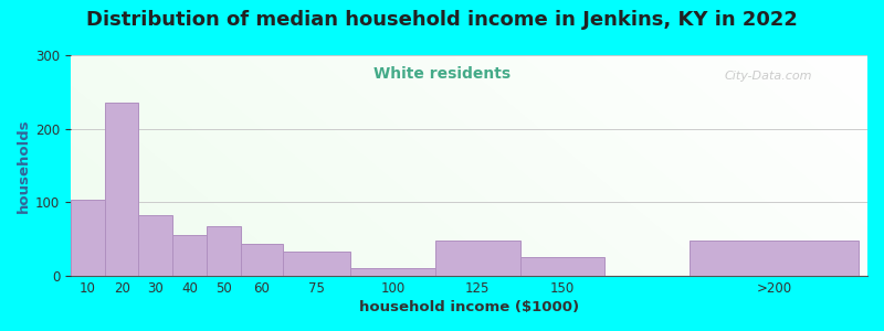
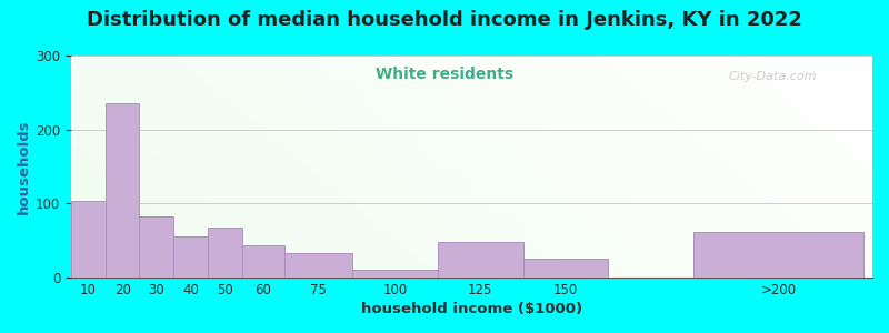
>200: 48 -> 62
